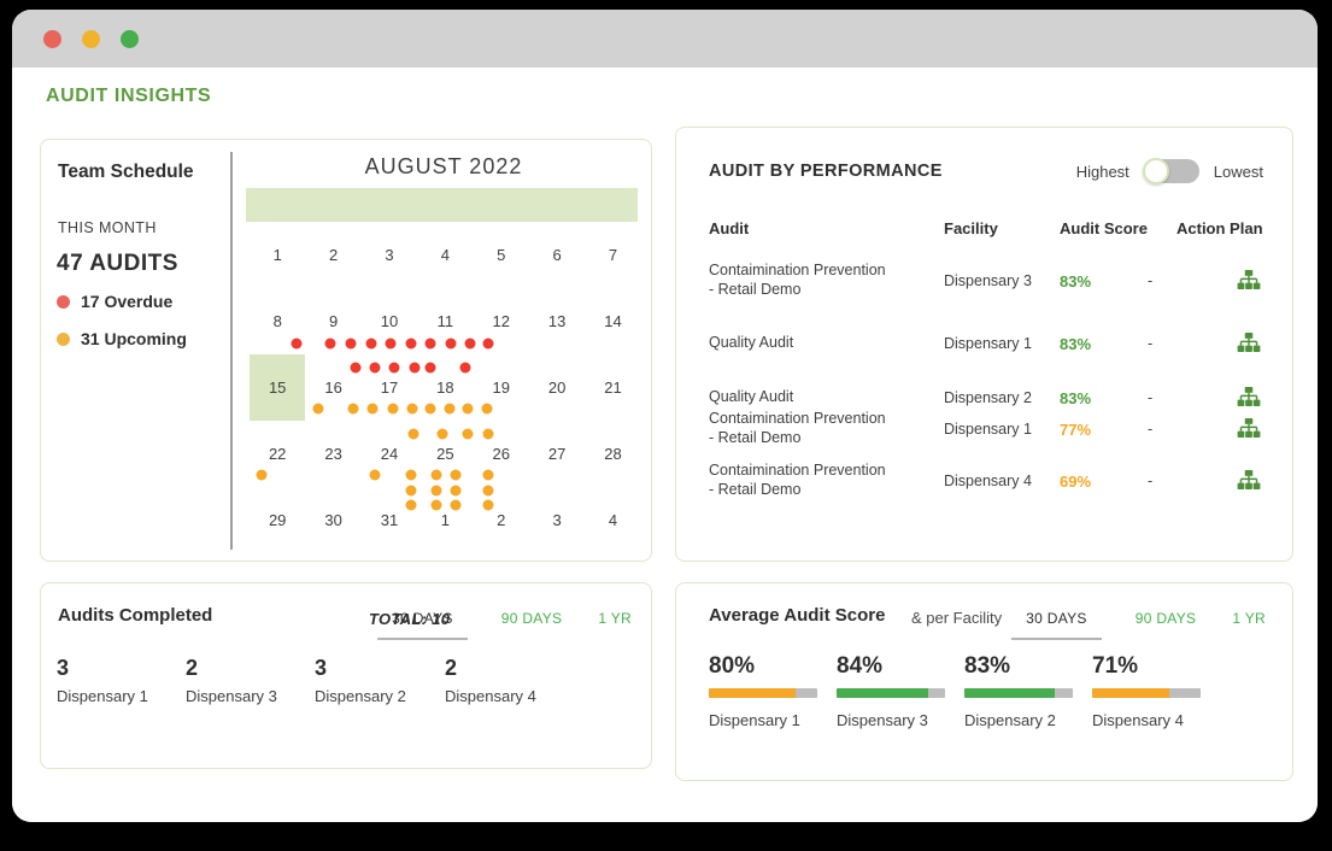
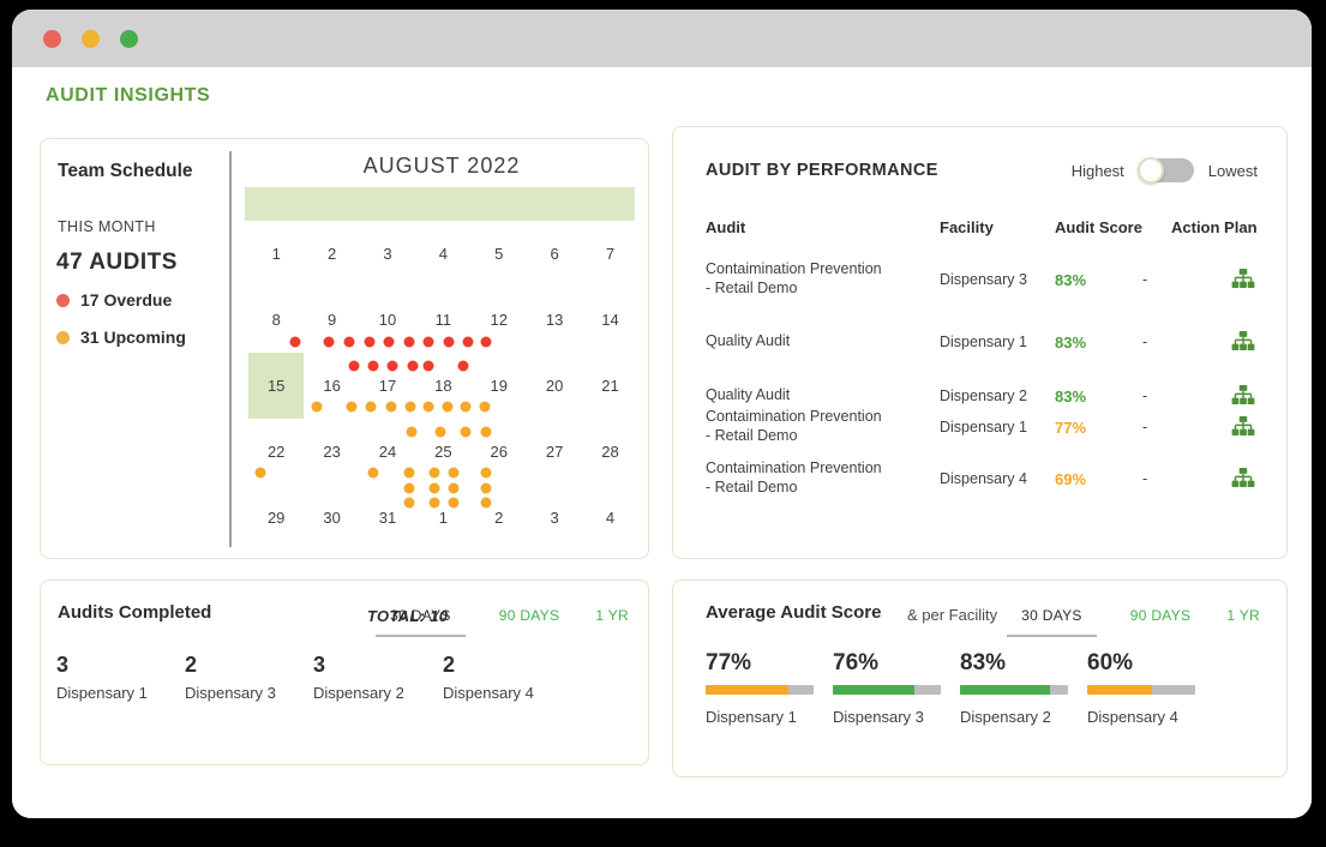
Average Audit Score & per Facility/Dispensary 1: 80% -> 77%
Average Audit Score & per Facility/Dispensary 3: 84% -> 76%
Average Audit Score & per Facility/Dispensary 4: 71% -> 60%
